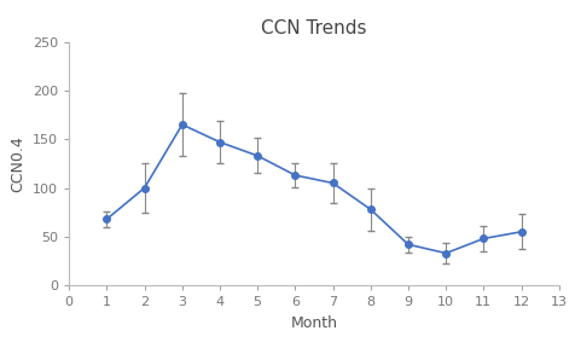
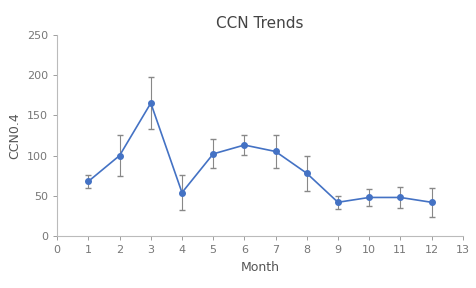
4: 147 -> 54
5: 133 -> 102
10: 33 -> 48
12: 55 -> 42
